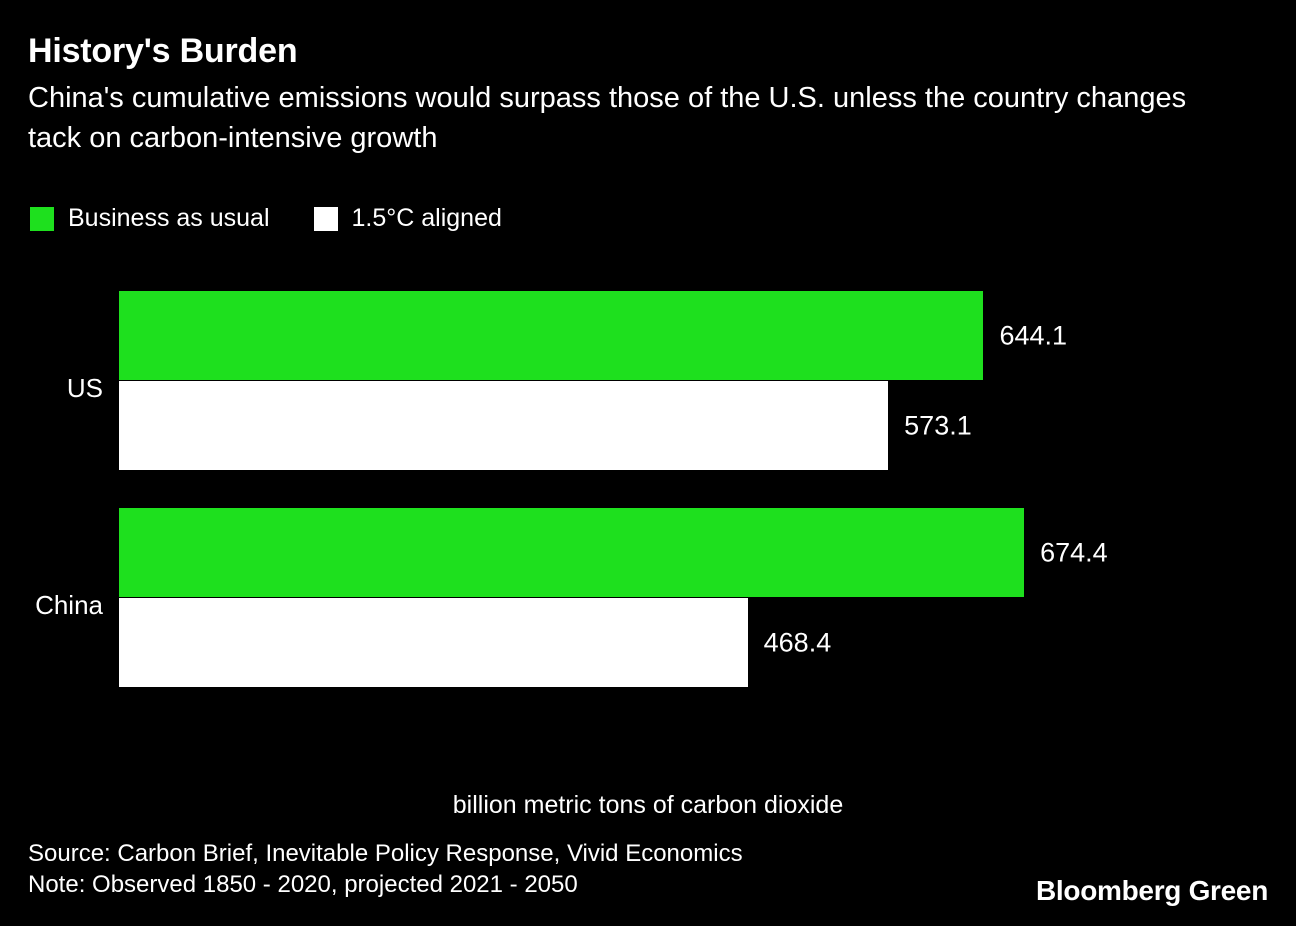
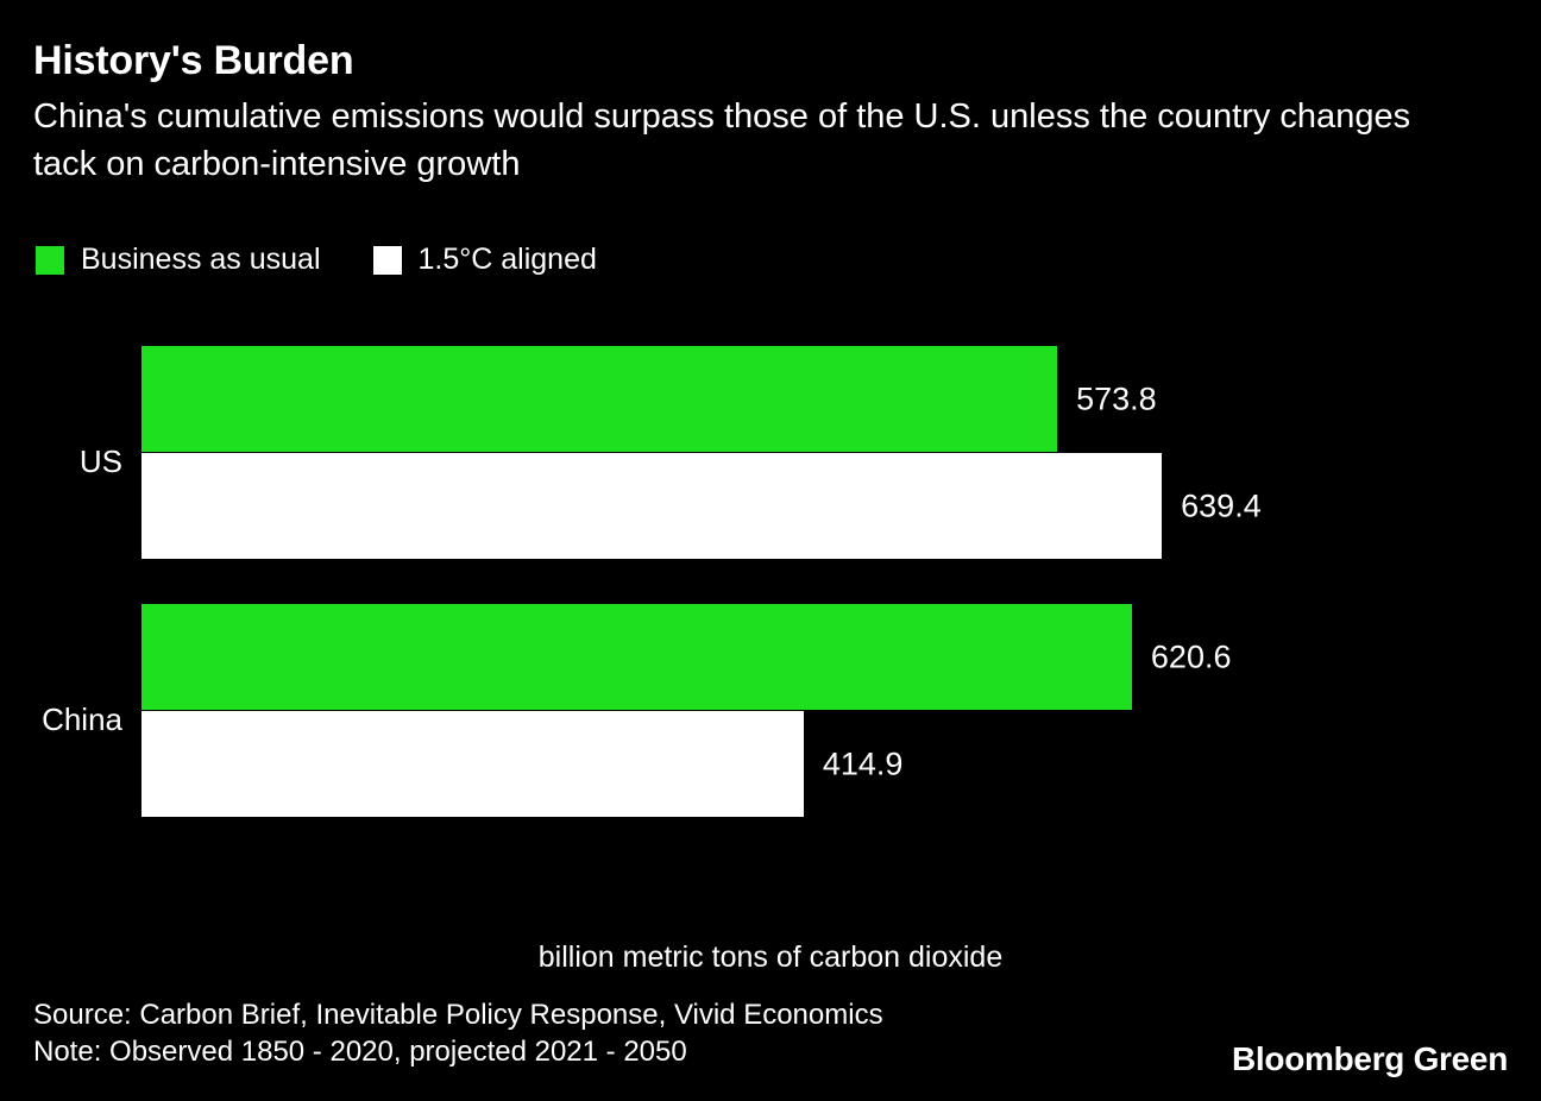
Business as usual/US: 644.1 -> 573.8
1.5°C aligned/US: 573.1 -> 639.4
Business as usual/China: 674.4 -> 620.6
1.5°C aligned/China: 468.4 -> 414.9
